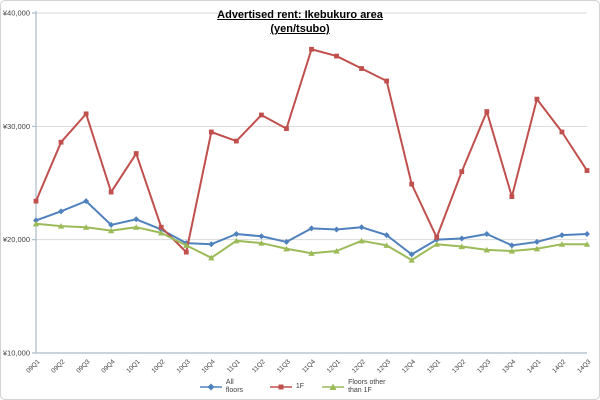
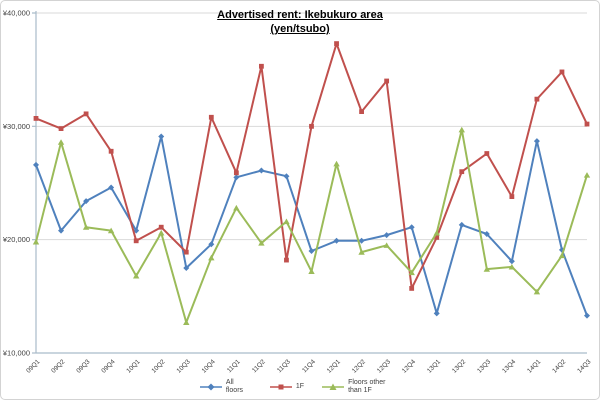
All floors/09Q1: ¥21700 -> ¥26600
1F/09Q1: ¥23400 -> ¥30700
Floors other than 1F/09Q1: ¥21400 -> ¥19800
All floors/09Q2: ¥22500 -> ¥20800
1F/09Q2: ¥28600 -> ¥29800
Floors other than 1F/09Q2: ¥21200 -> ¥28600
All floors/09Q4: ¥21300 -> ¥24600
1F/09Q4: ¥24200 -> ¥27800
All floors/10Q1: ¥21800 -> ¥20800
1F/10Q1: ¥27600 -> ¥19900
Floors other than 1F/10Q1: ¥21100 -> ¥16800
All floors/10Q2: ¥20900 -> ¥29100
All floors/10Q3: ¥19700 -> ¥17500
Floors other than 1F/10Q3: ¥19500 -> ¥12700
1F/10Q4: ¥29500 -> ¥30800
All floors/11Q1: ¥20500 -> ¥25500
1F/11Q1: ¥28700 -> ¥25900
Floors other than 1F/11Q1: ¥19900 -> ¥22800
All floors/11Q2: ¥20300 -> ¥26100
1F/11Q2: ¥31000 -> ¥35300
All floors/11Q3: ¥19800 -> ¥25600
1F/11Q3: ¥29800 -> ¥18200
Floors other than 1F/11Q3: ¥19200 -> ¥21600
All floors/11Q4: ¥21000 -> ¥19000
1F/11Q4: ¥36800 -> ¥30000
Floors other than 1F/11Q4: ¥18800 -> ¥17200
All floors/12Q1: ¥20900 -> ¥19900
1F/12Q1: ¥36200 -> ¥37300
Floors other than 1F/12Q1: ¥19000 -> ¥26700
All floors/12Q2: ¥21100 -> ¥19900
1F/12Q2: ¥35100 -> ¥31300
Floors other than 1F/12Q2: ¥19900 -> ¥18900
All floors/12Q4: ¥18700 -> ¥21100
1F/12Q4: ¥24900 -> ¥15700
Floors other than 1F/12Q4: ¥18200 -> ¥17100
All floors/13Q1: ¥20000 -> ¥13500
Floors other than 1F/13Q1: ¥19600 -> ¥20600
All floors/13Q2: ¥20100 -> ¥21300
Floors other than 1F/13Q2: ¥19400 -> ¥29700
1F/13Q3: ¥31300 -> ¥27600
Floors other than 1F/13Q3: ¥19100 -> ¥17400
All floors/13Q4: ¥19500 -> ¥18100
Floors other than 1F/13Q4: ¥19000 -> ¥17600
All floors/14Q1: ¥19800 -> ¥28700
Floors other than 1F/14Q1: ¥19200 -> ¥15400
All floors/14Q2: ¥20400 -> ¥19100
1F/14Q2: ¥29500 -> ¥34800
Floors other than 1F/14Q2: ¥19600 -> ¥18600
All floors/14Q3: ¥20500 -> ¥13300
1F/14Q3: ¥26100 -> ¥30200
Floors other than 1F/14Q3: ¥19600 -> ¥25700
